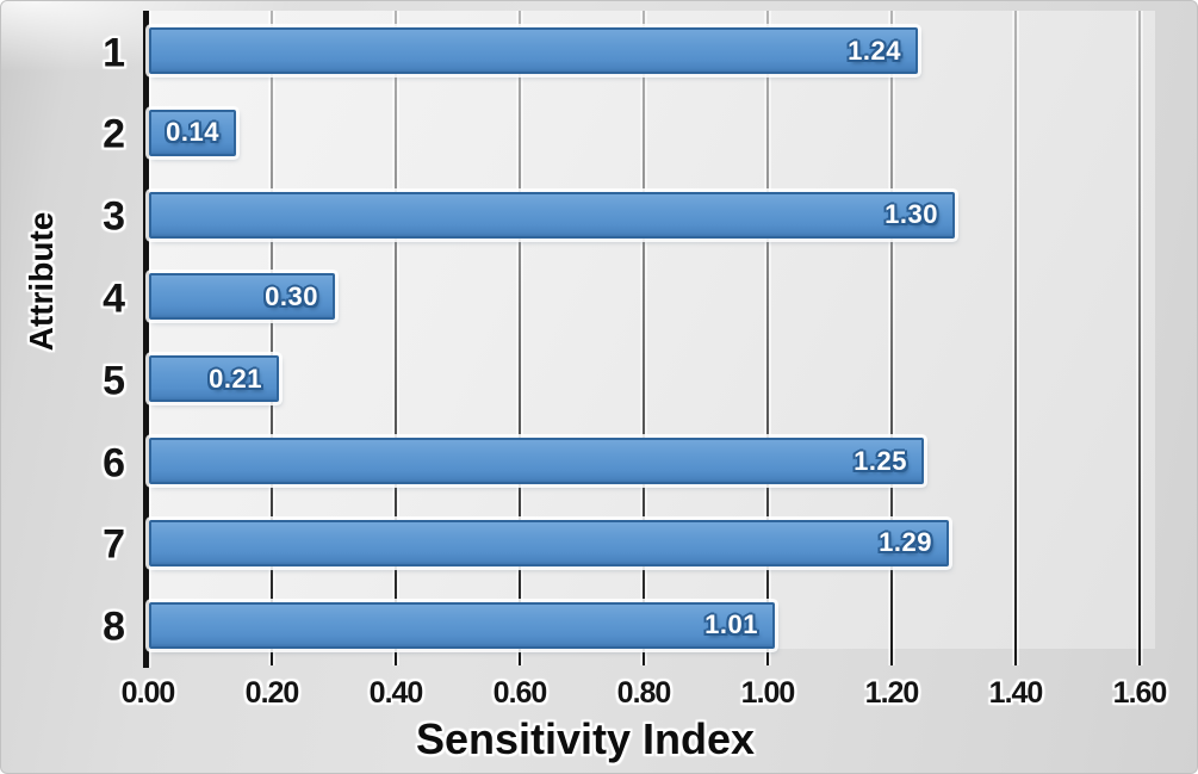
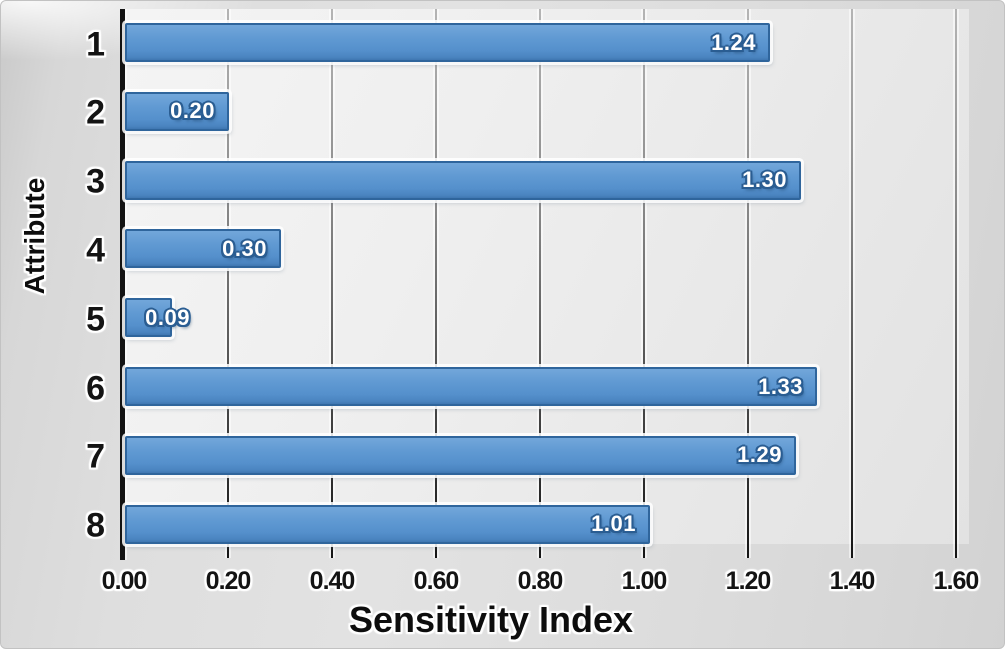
2: 0.14 -> 0.20
5: 0.21 -> 0.09
6: 1.25 -> 1.33
